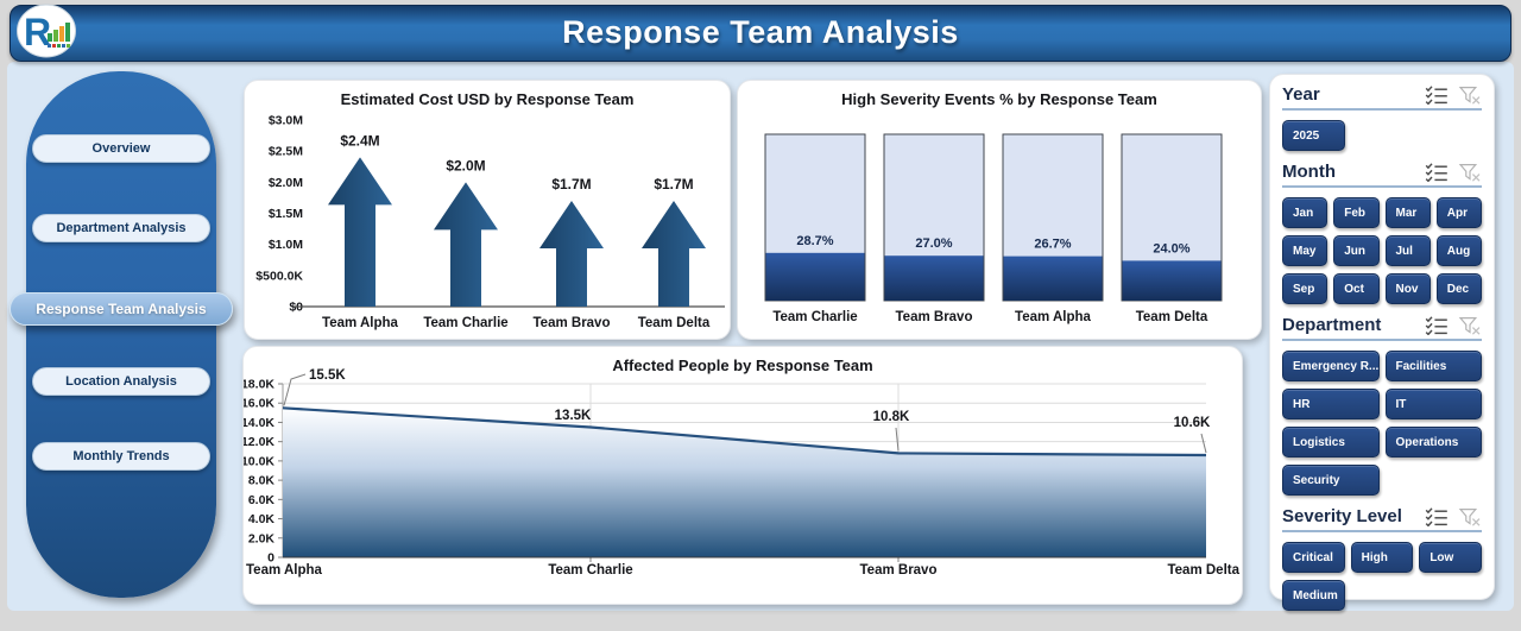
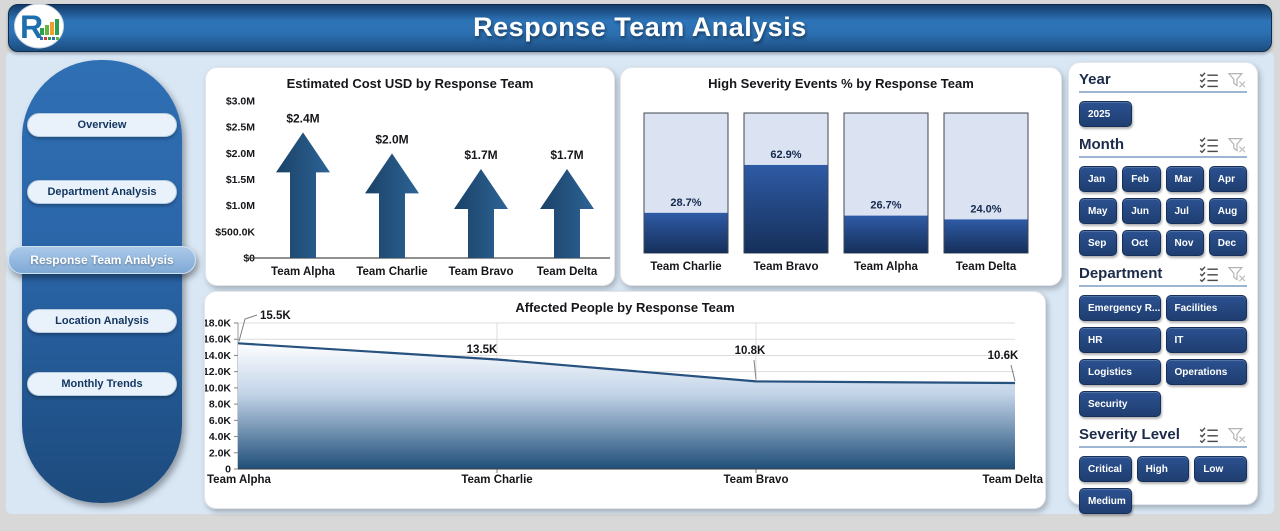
High Severity Events % by Response Team/Team Bravo: 27.0% -> 62.9%
